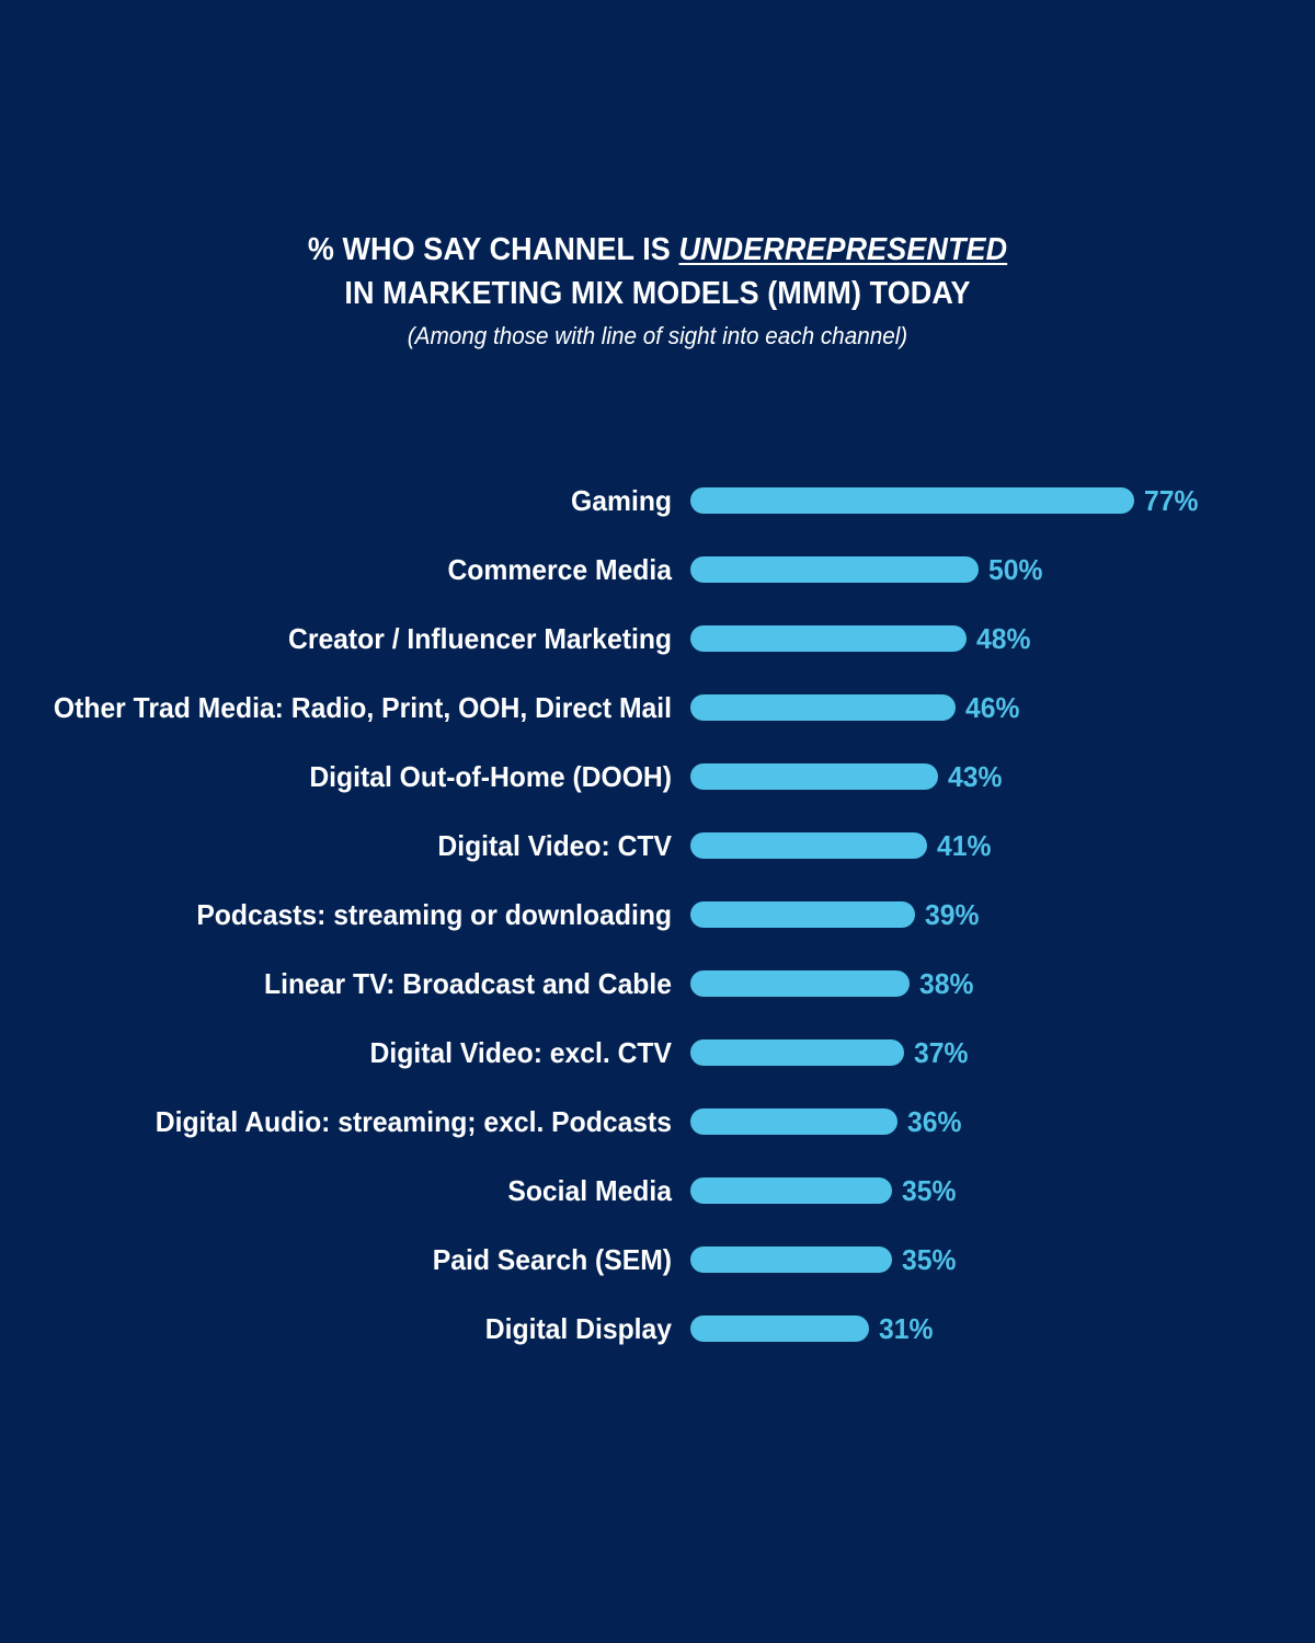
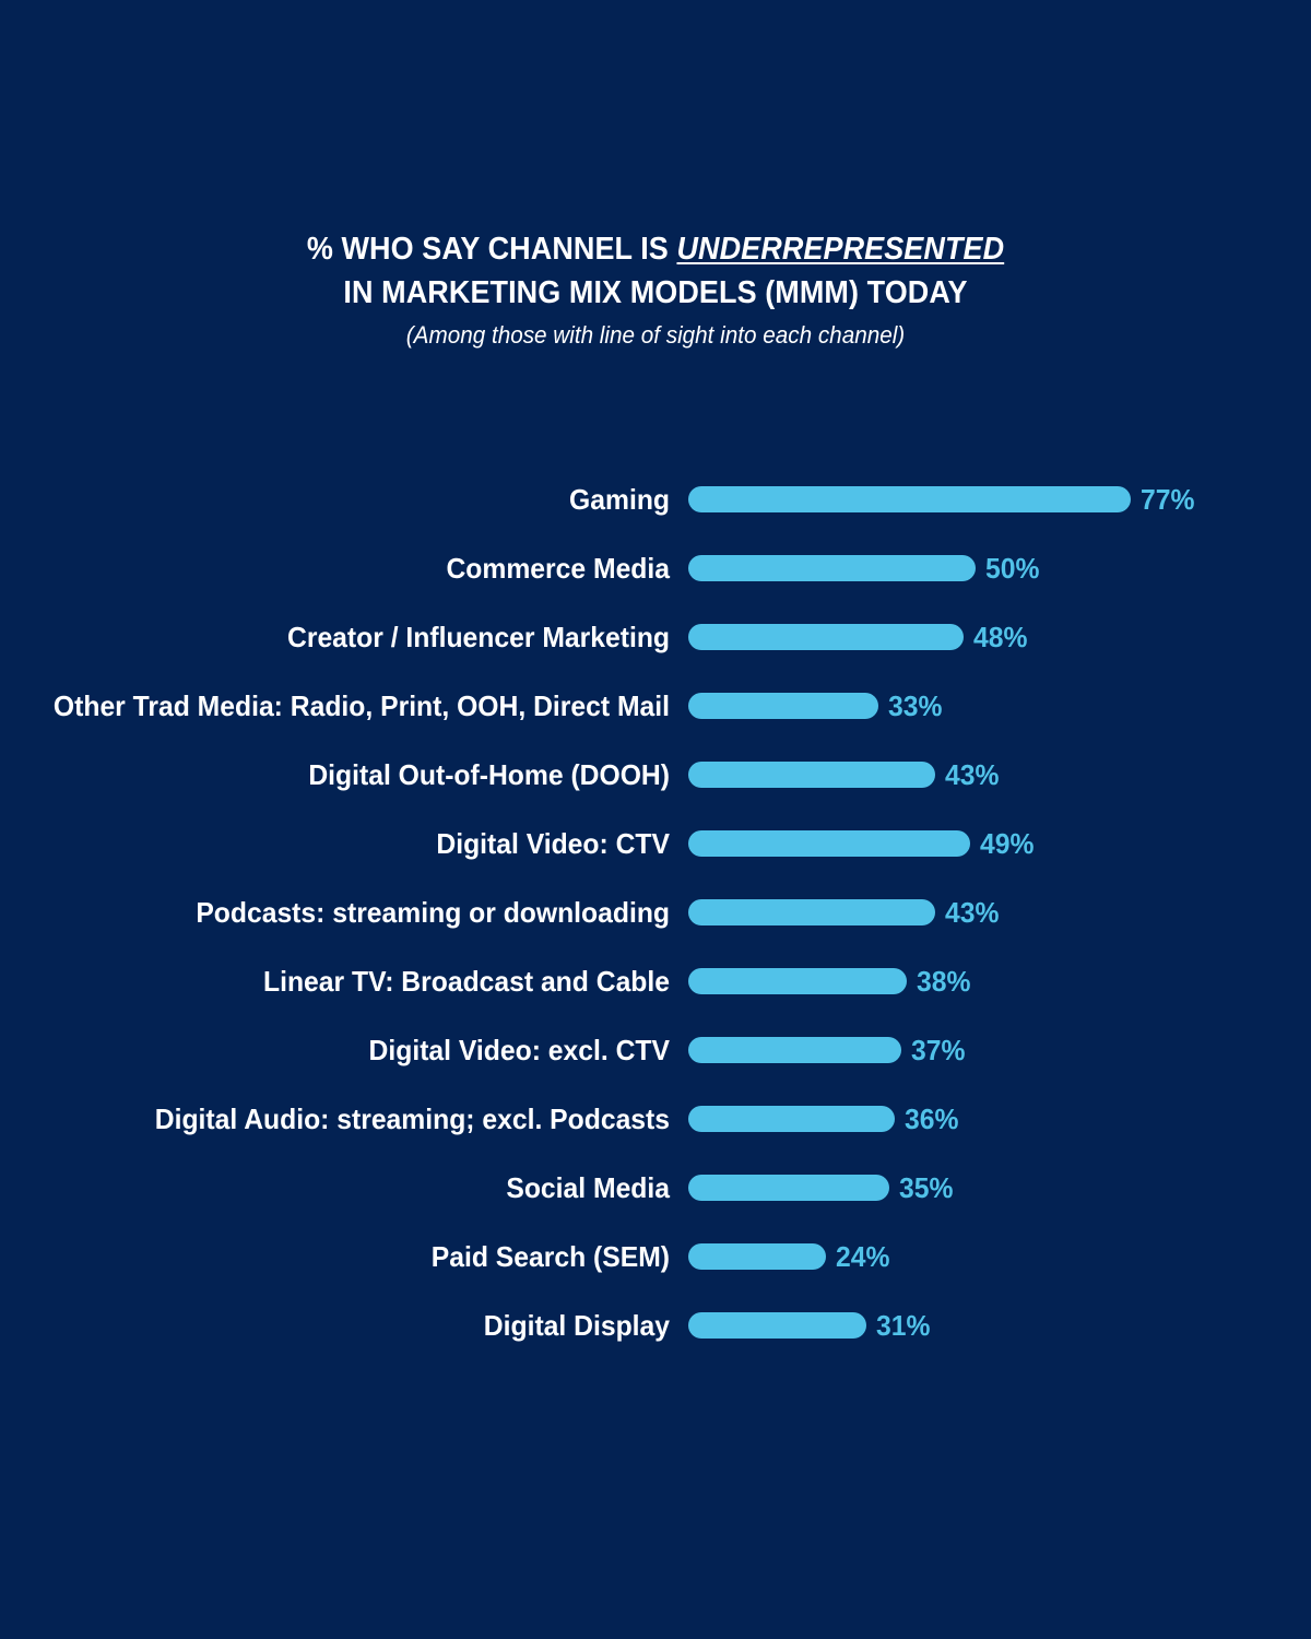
Other Trad Media: Radio, Print, OOH, Direct Mail: 46% -> 33%
Digital Video: CTV: 41% -> 49%
Podcasts: streaming or downloading: 39% -> 43%
Paid Search (SEM): 35% -> 24%
